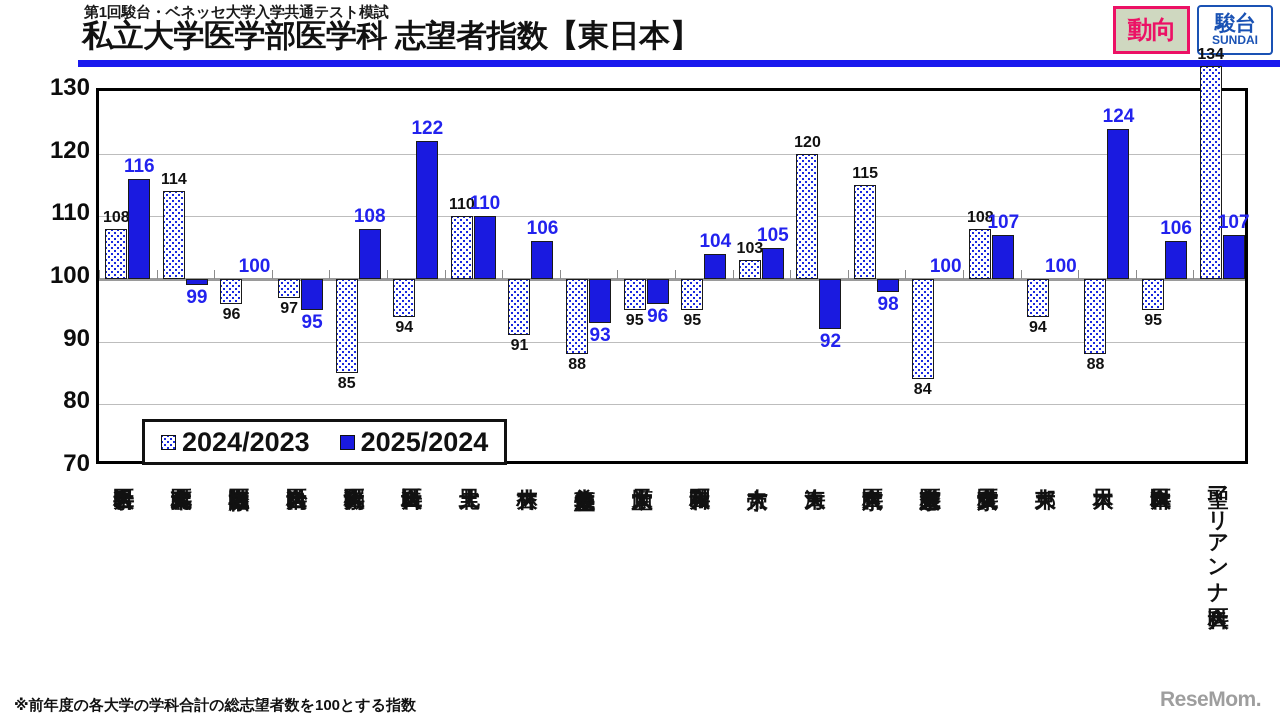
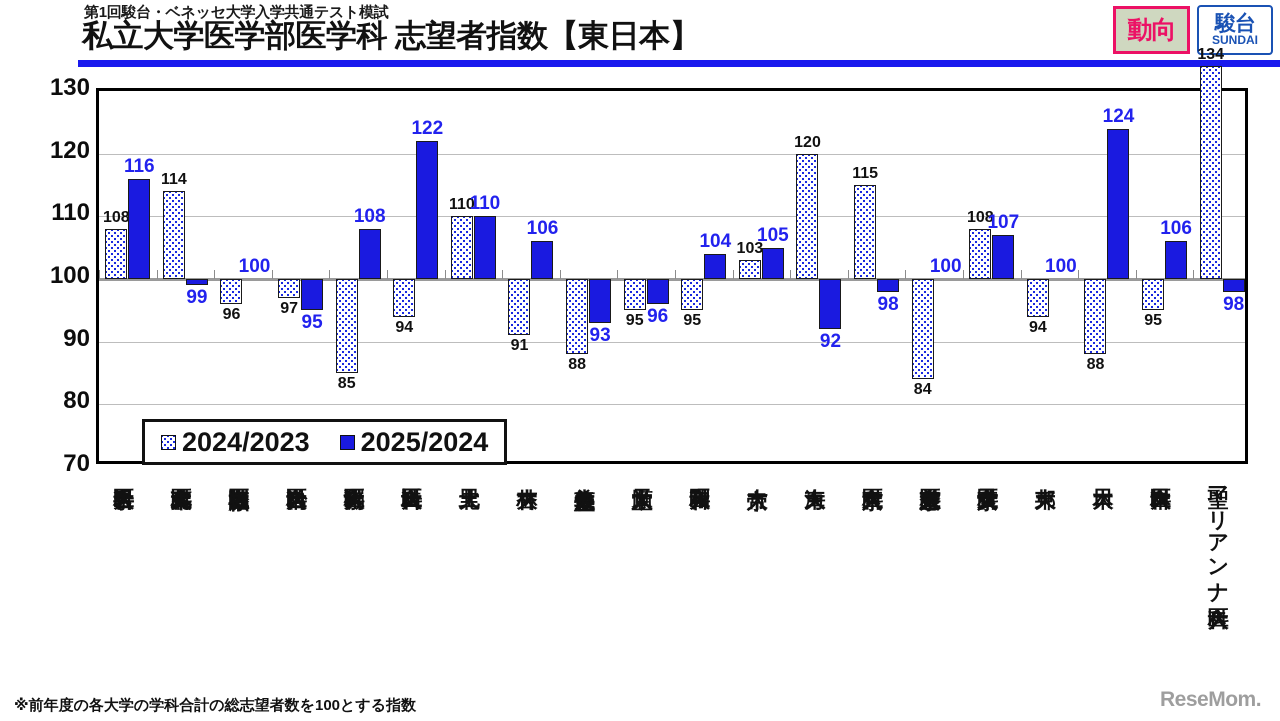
2025/2024/聖マリアンナ医科大: 107 -> 98
